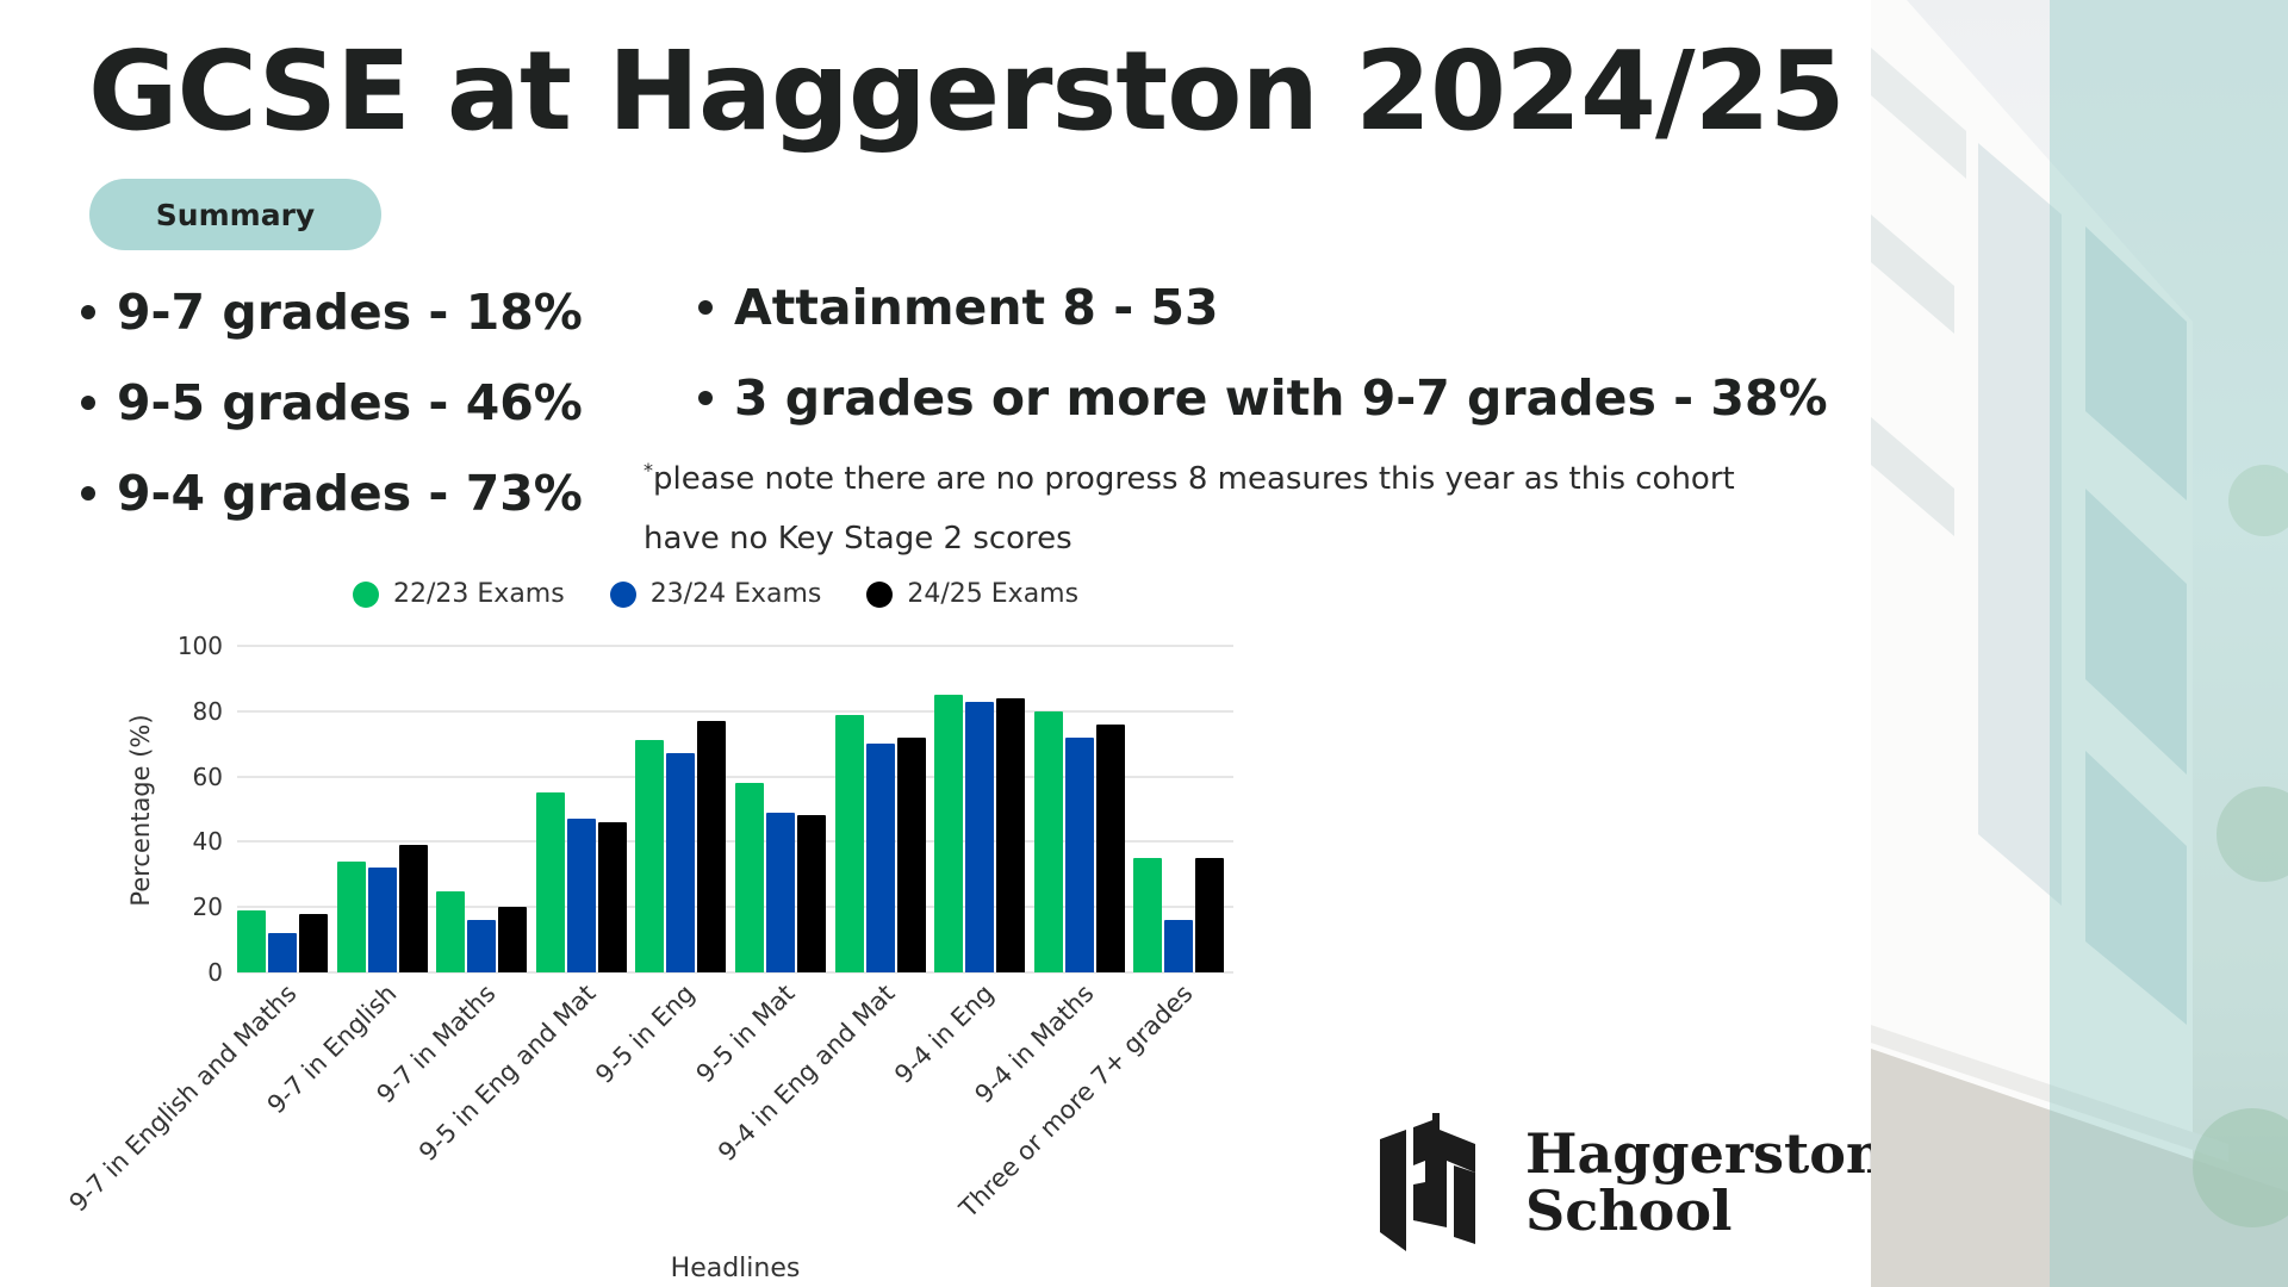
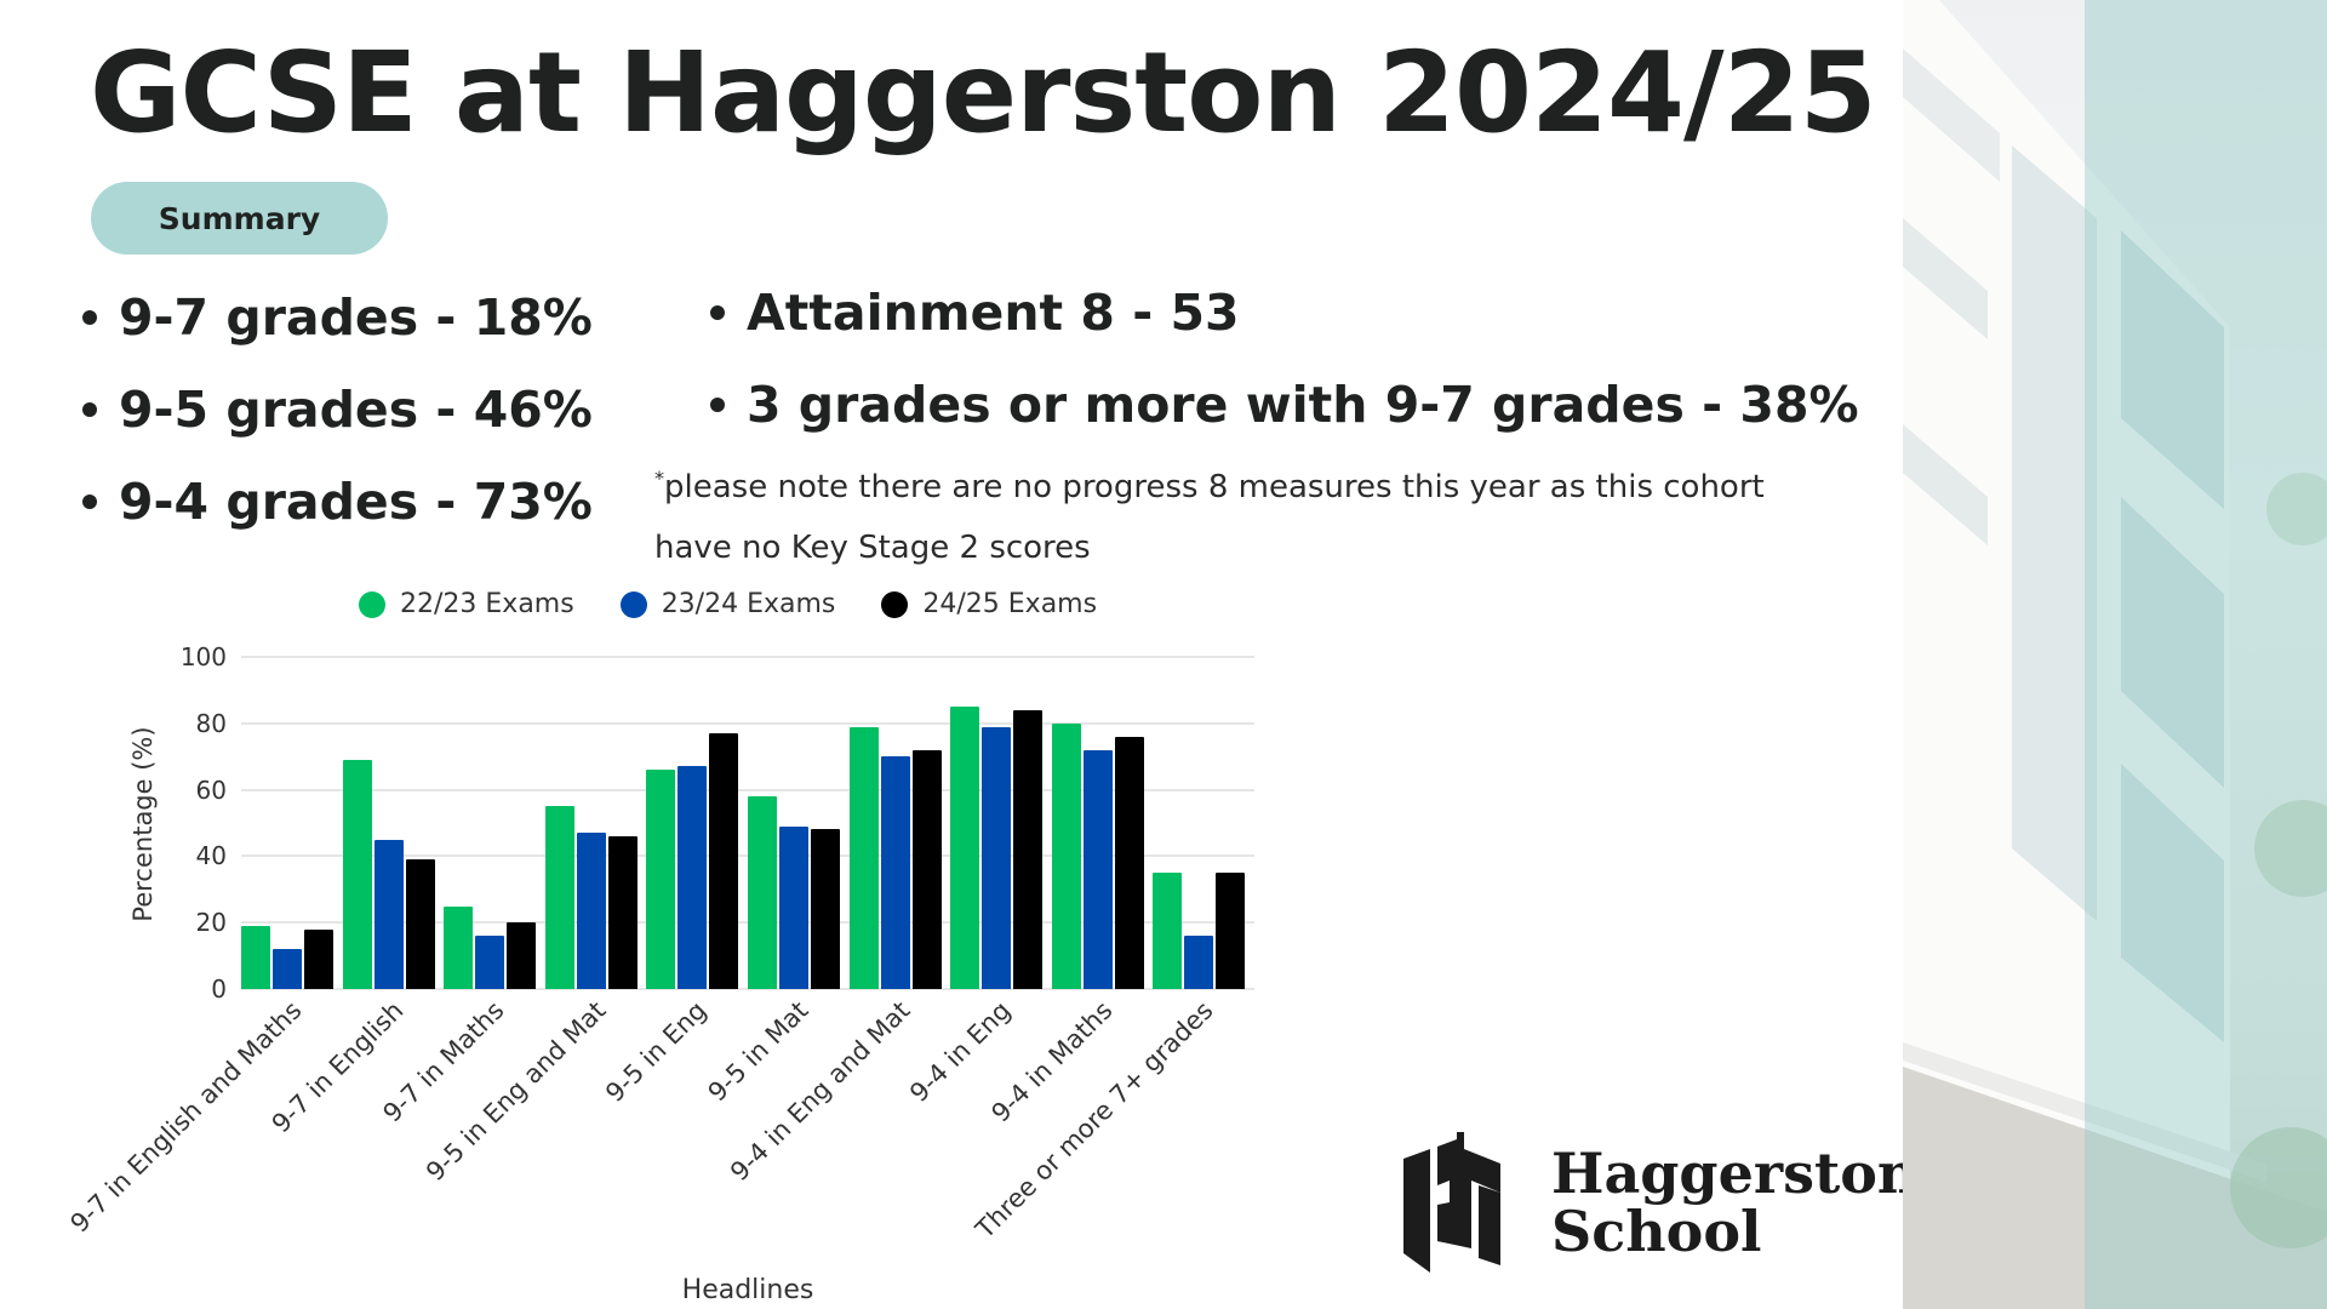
22/23 Exams/9-7 in English: 34 -> 69
23/24 Exams/9-7 in English: 32 -> 45
22/23 Exams/9-5 in Eng: 71 -> 66
23/24 Exams/9-4 in Eng: 83 -> 79
